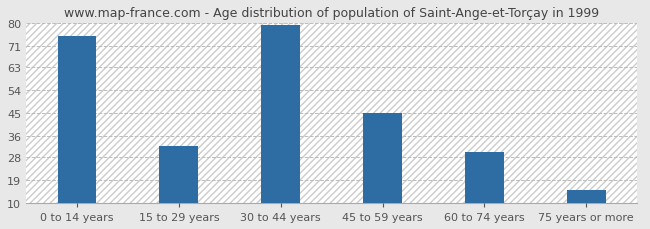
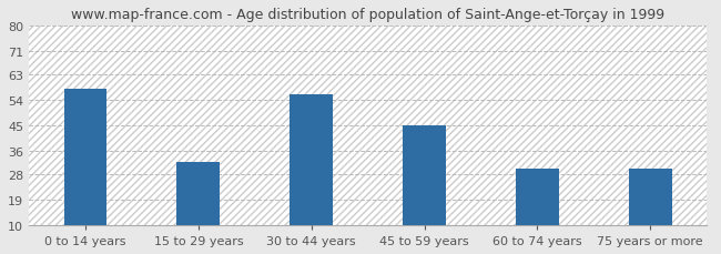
0 to 14 years: 75 -> 58
30 to 44 years: 79 -> 56
75 years or more: 15 -> 30
